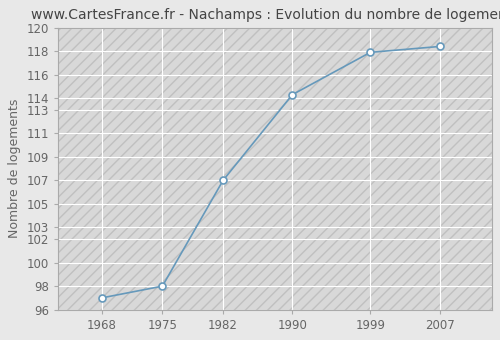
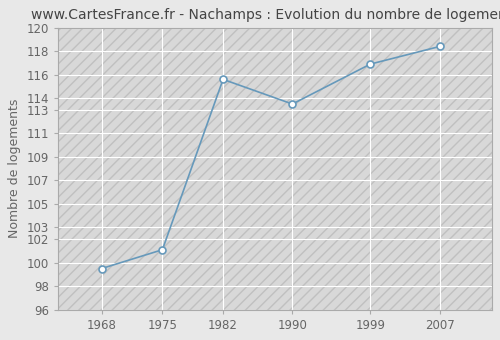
1968: 97.0 -> 99.5
1975: 98.0 -> 101.1
1982: 107.0 -> 115.6
1990: 114.3 -> 113.5
1999: 117.9 -> 116.9
